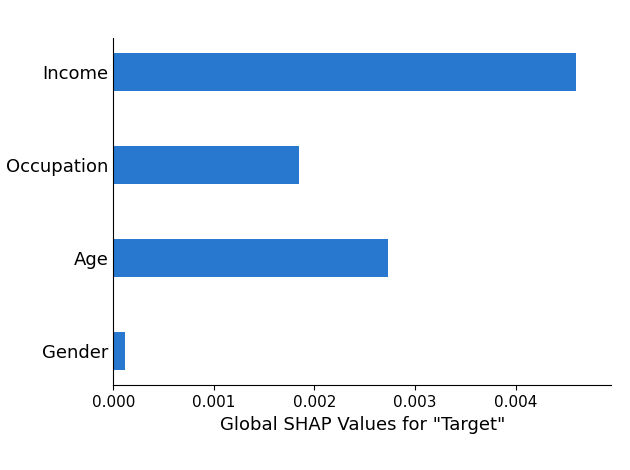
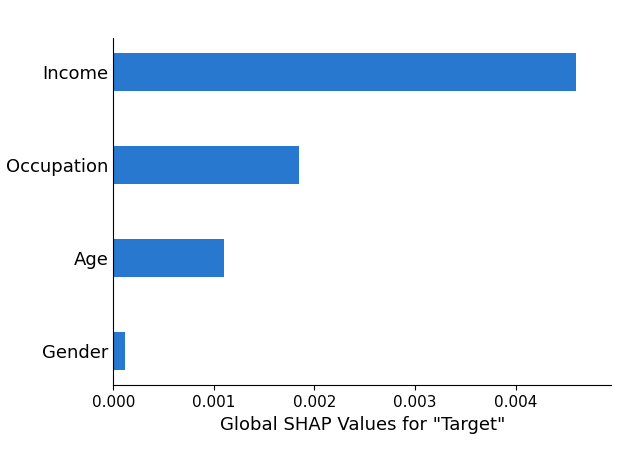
Age: 0.002730 -> 0.001100
